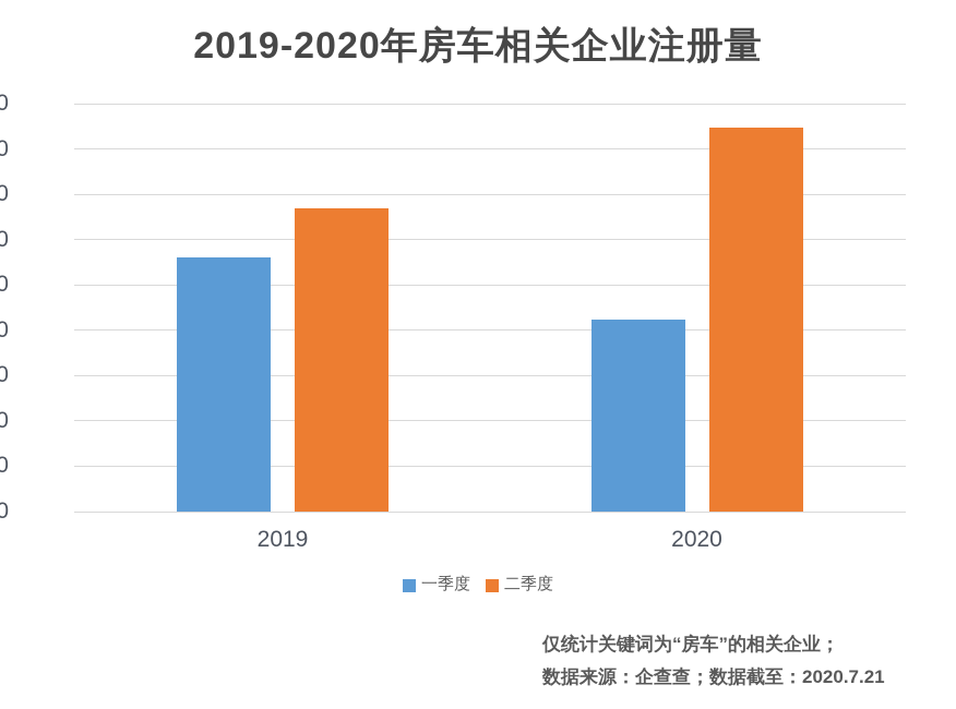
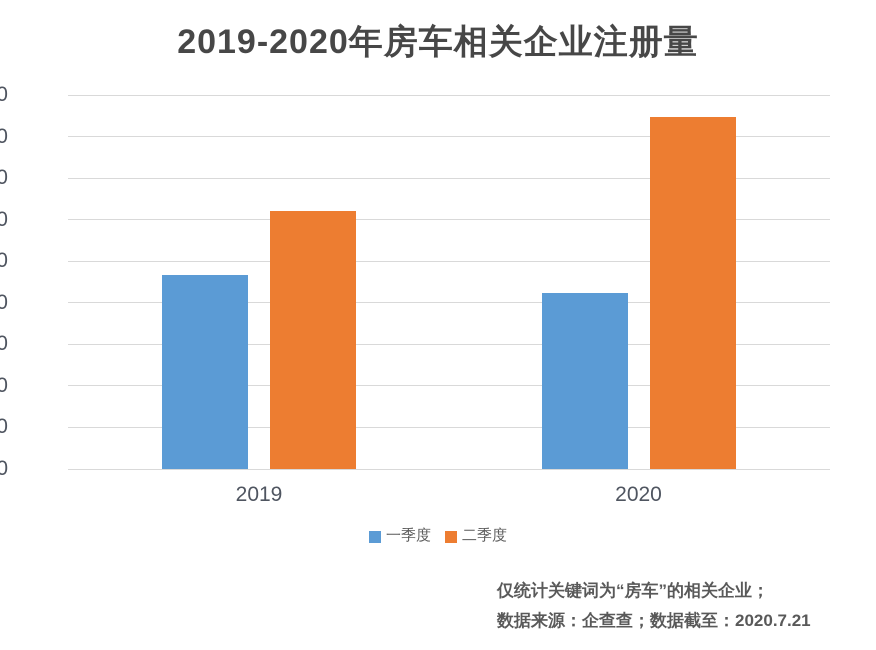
一季度/2019: 560 -> 470
二季度/2019: 670 -> 620
